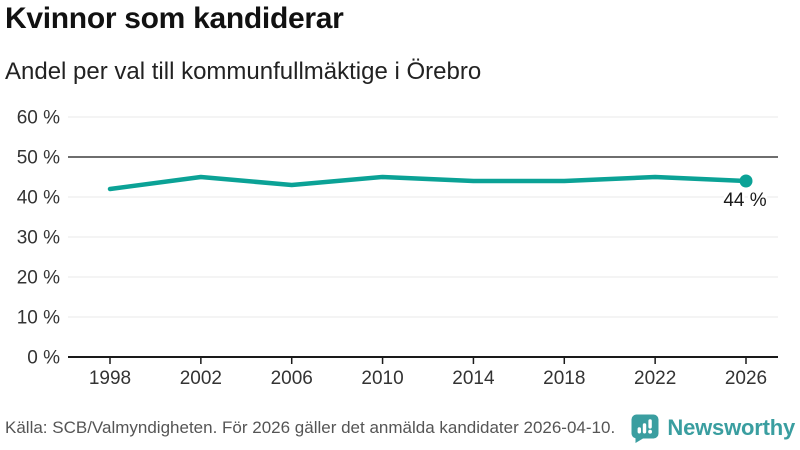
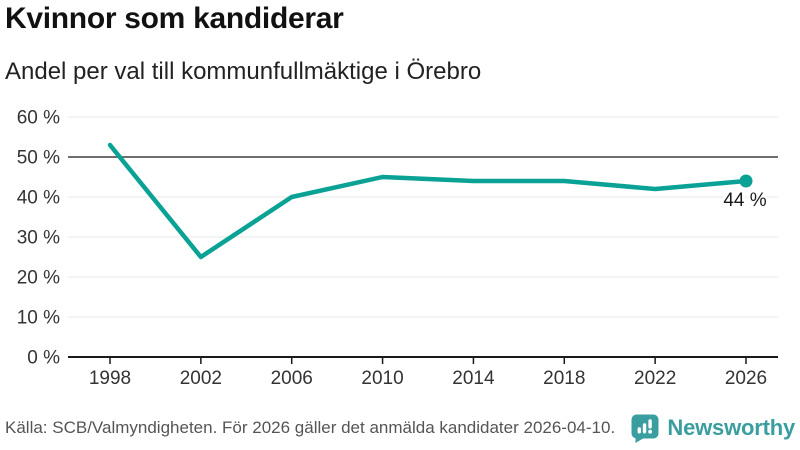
1998: 42% -> 53%
2002: 45% -> 25%
2006: 43% -> 40%
2022: 45% -> 42%
